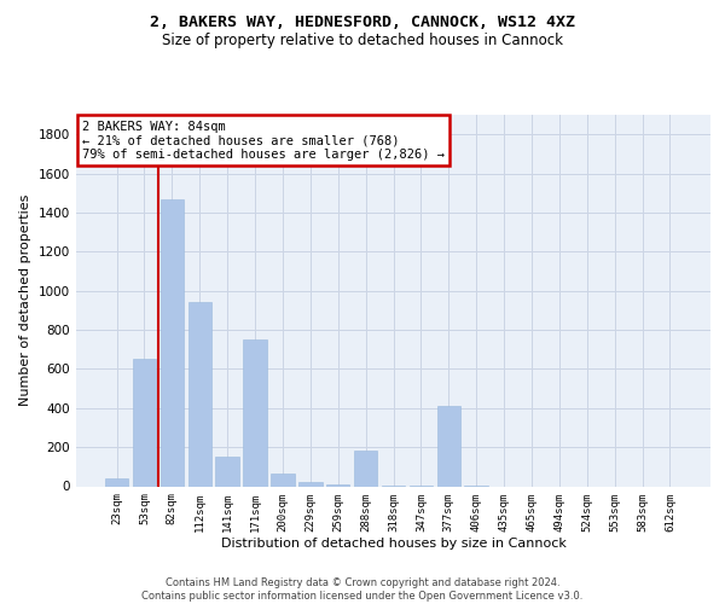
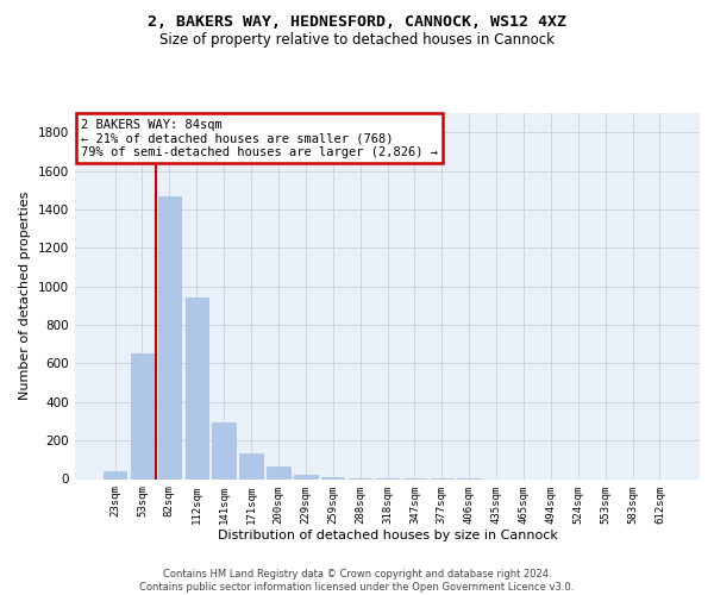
141sqm: 150 -> 300
171sqm: 750 -> 130
288sqm: 180 -> 0
377sqm: 410 -> 0
